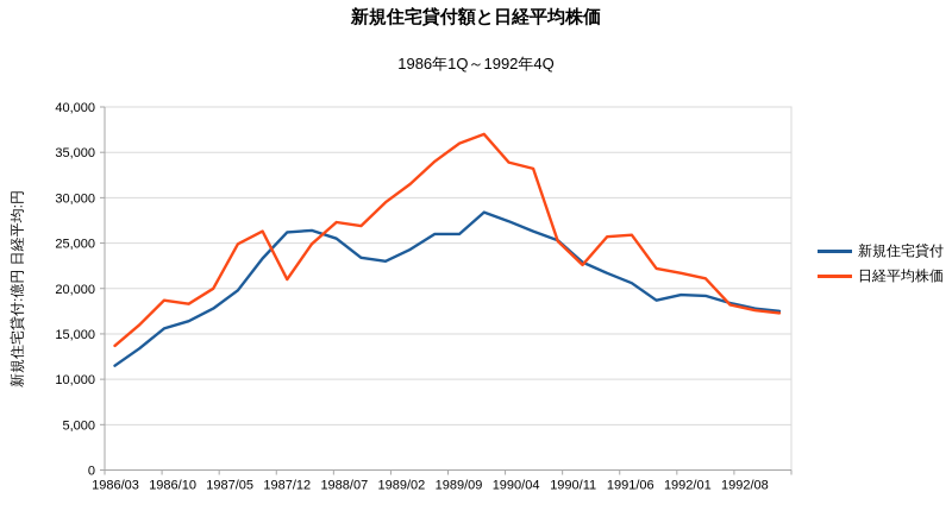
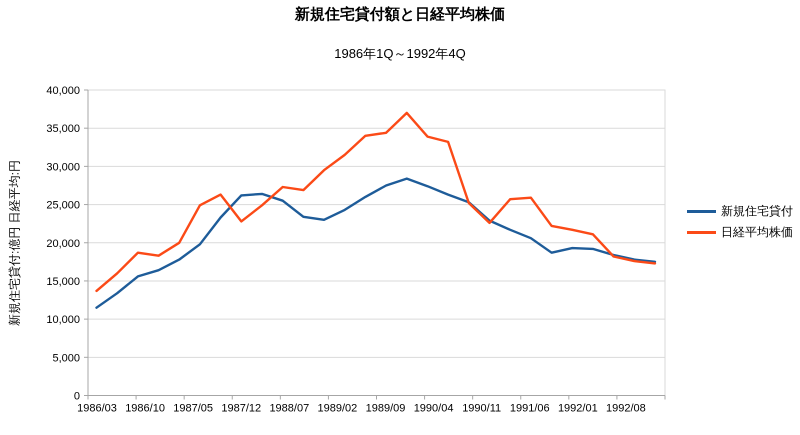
日経平均株価/1987/12: 21000 -> 23000
新規住宅貸付/1989/09: 26000 -> 28000
日経平均株価/1989/09: 36000 -> 34000
